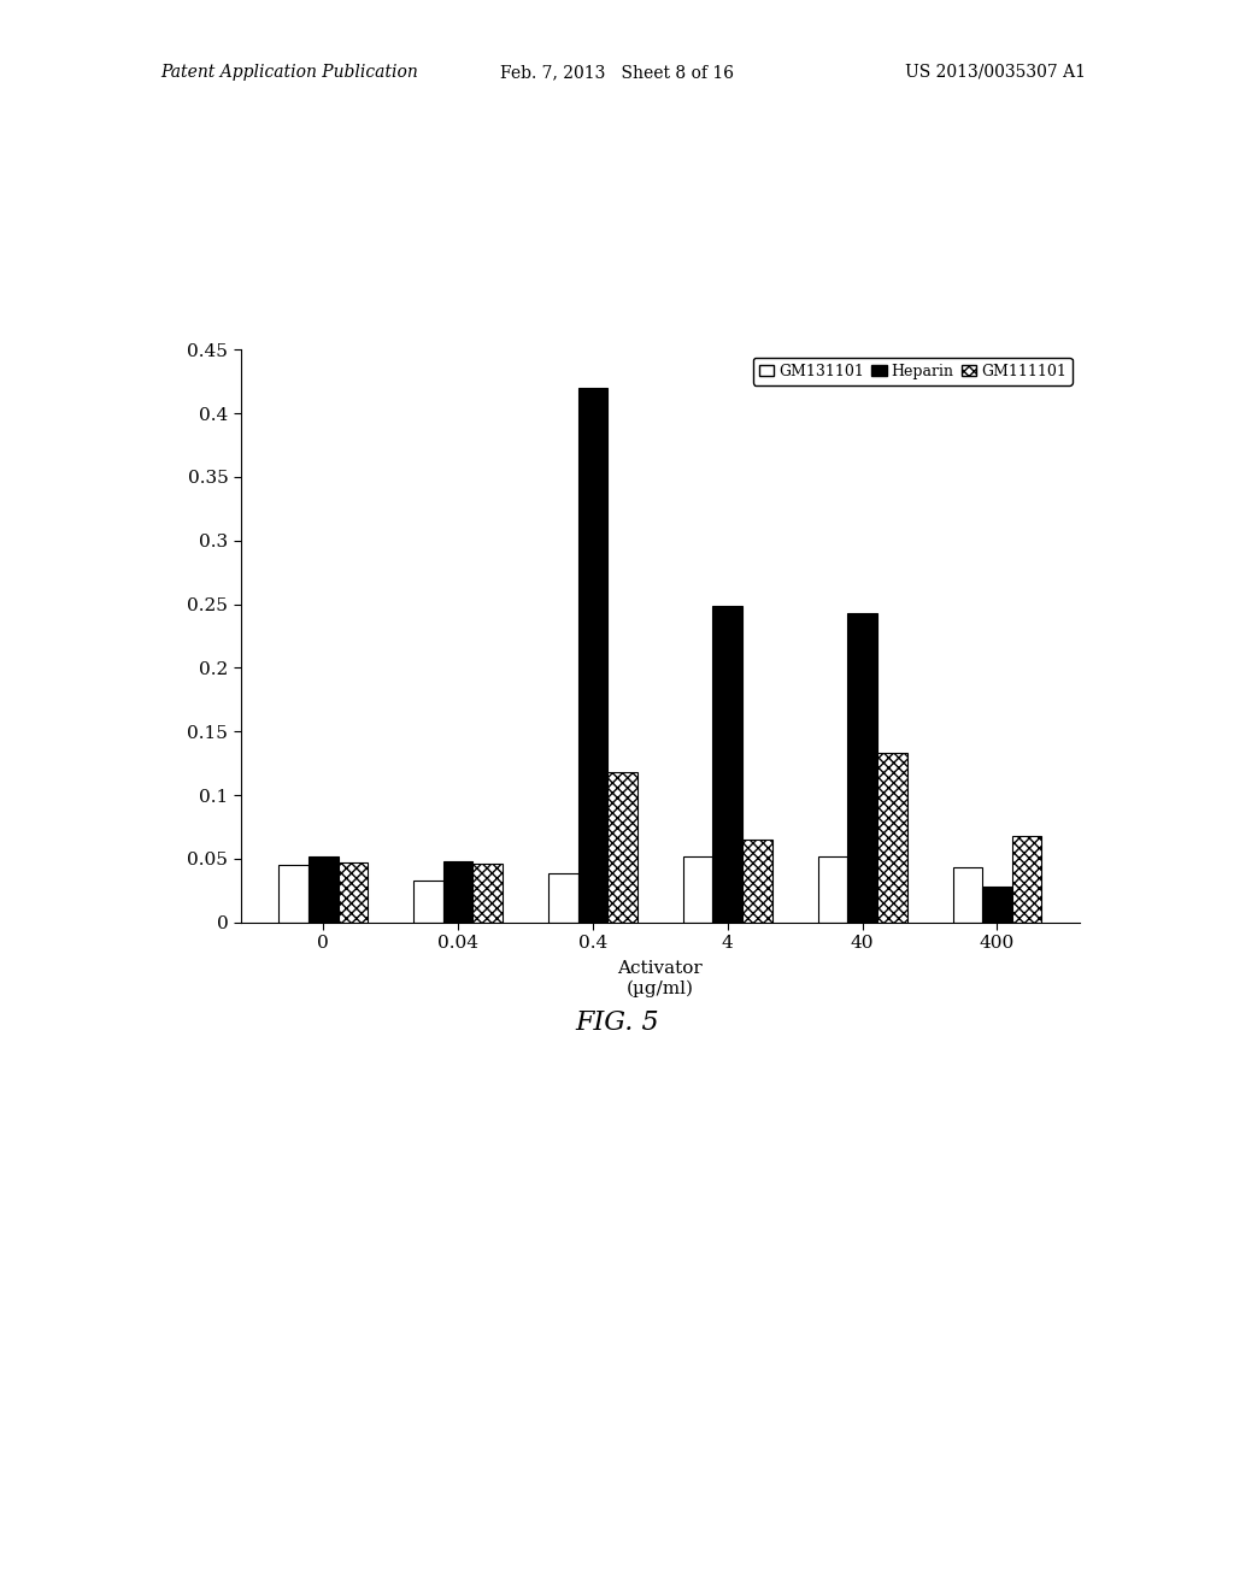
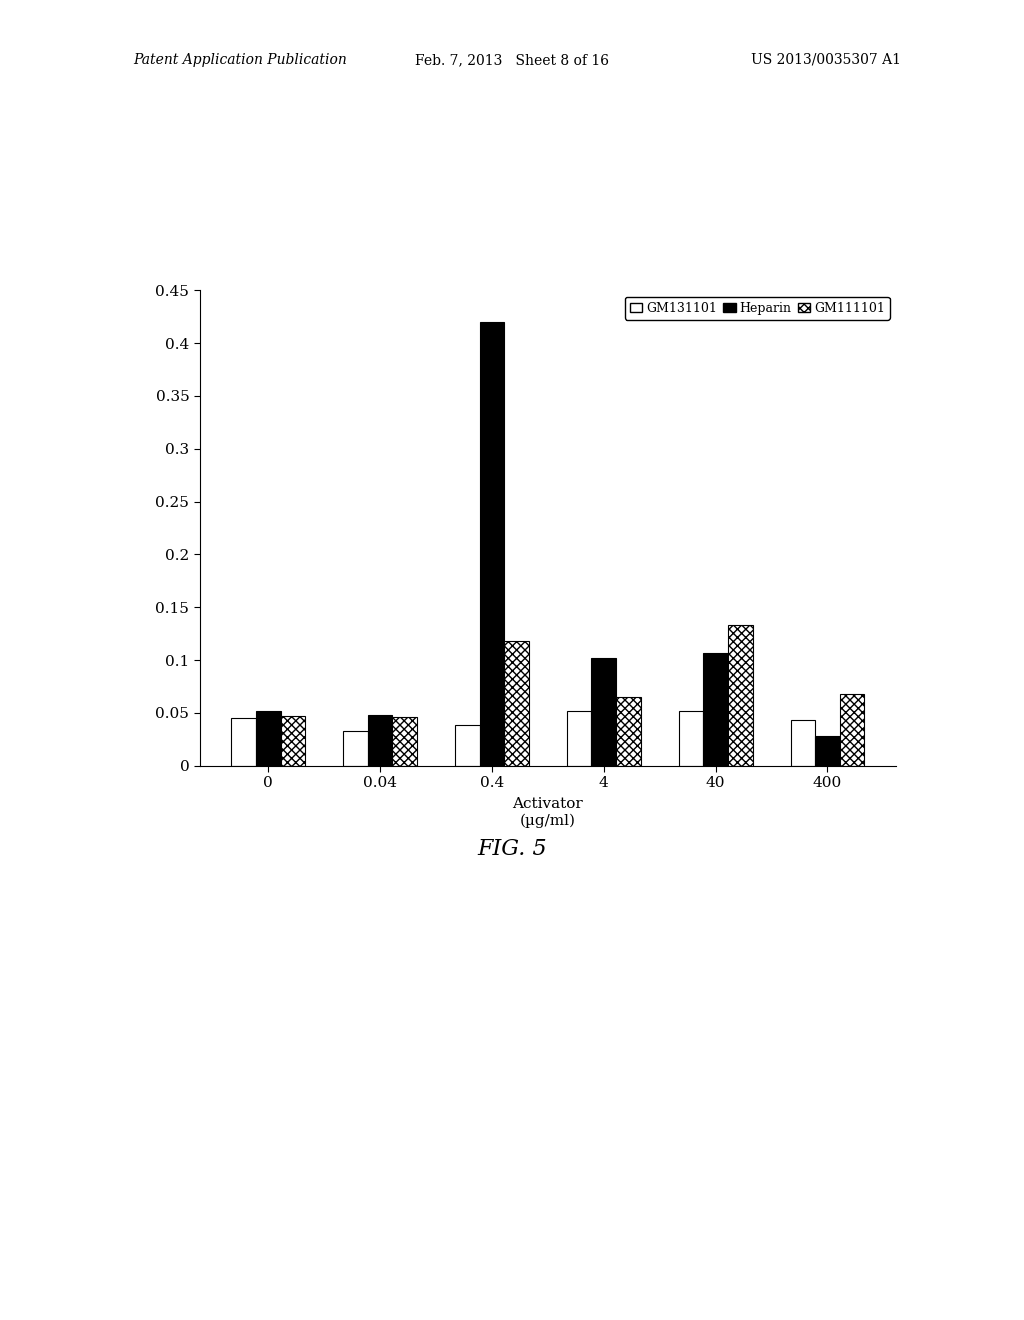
Heparin/4: 0.249 -> 0.102
Heparin/40: 0.243 -> 0.107
